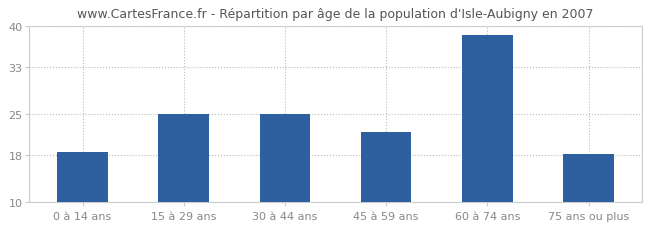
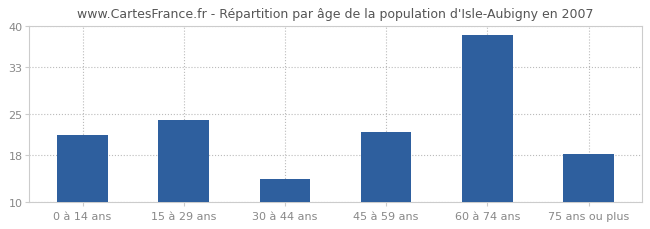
0 à 14 ans: 18.5 -> 21.4
15 à 29 ans: 25.0 -> 24.0
30 à 44 ans: 25.0 -> 14.0
